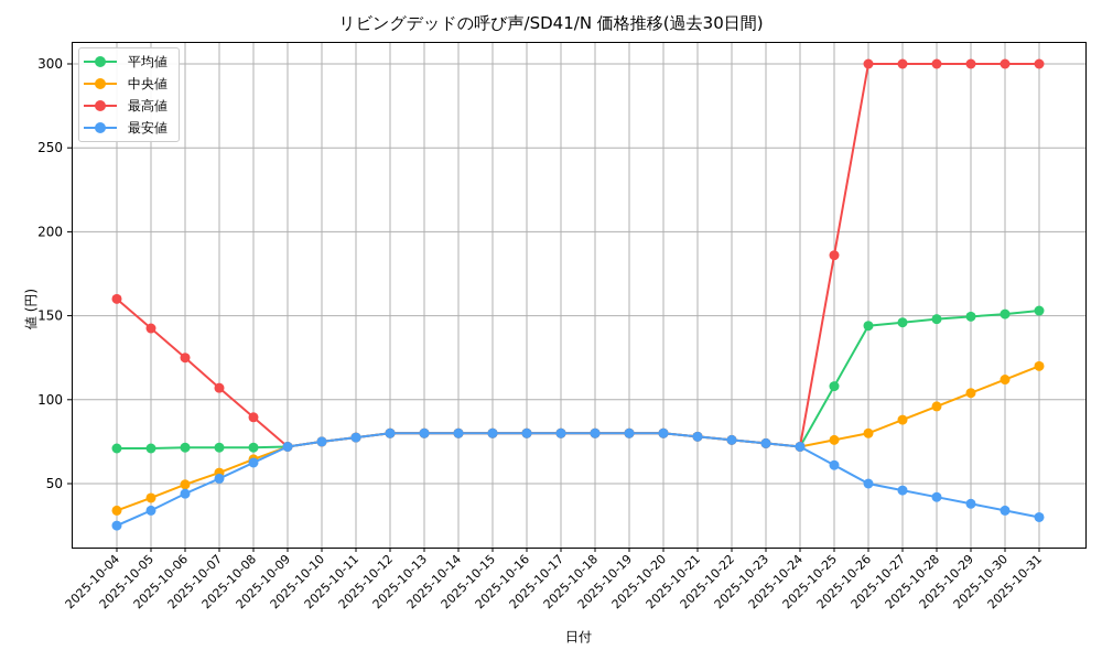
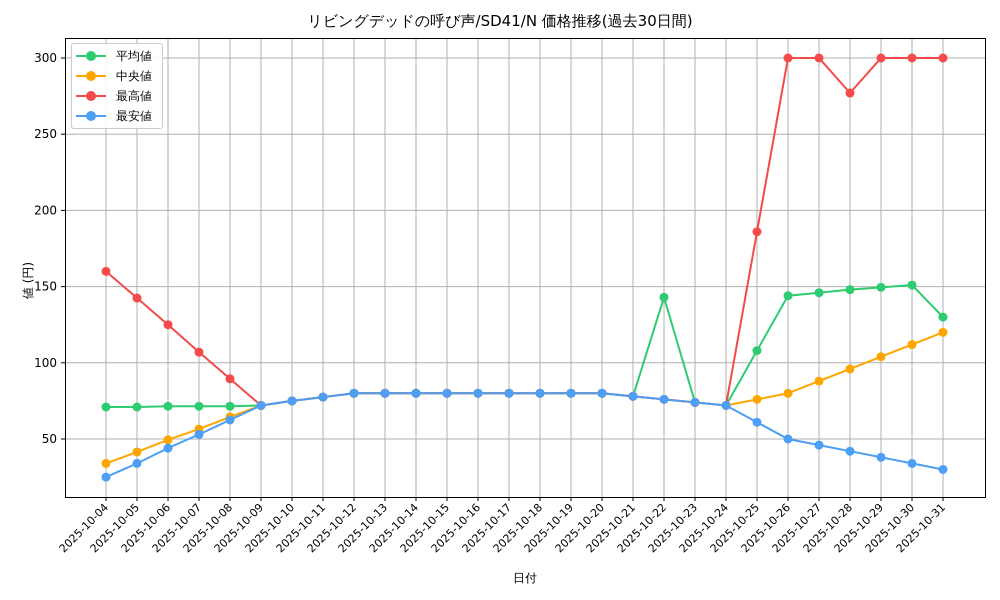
平均値/2025-10-22: 76 -> 143
最高値/2025-10-28: 300 -> 277
平均値/2025-10-31: 153 -> 130
